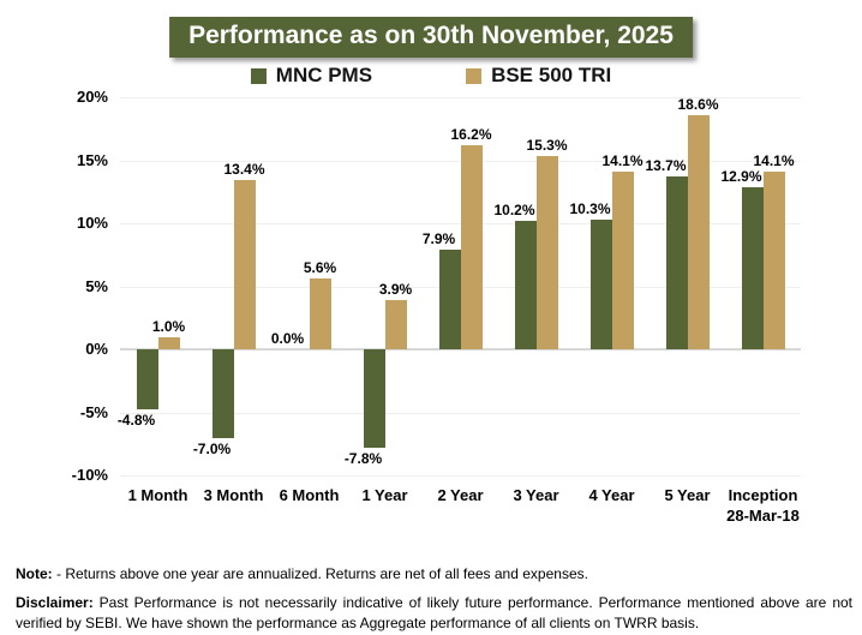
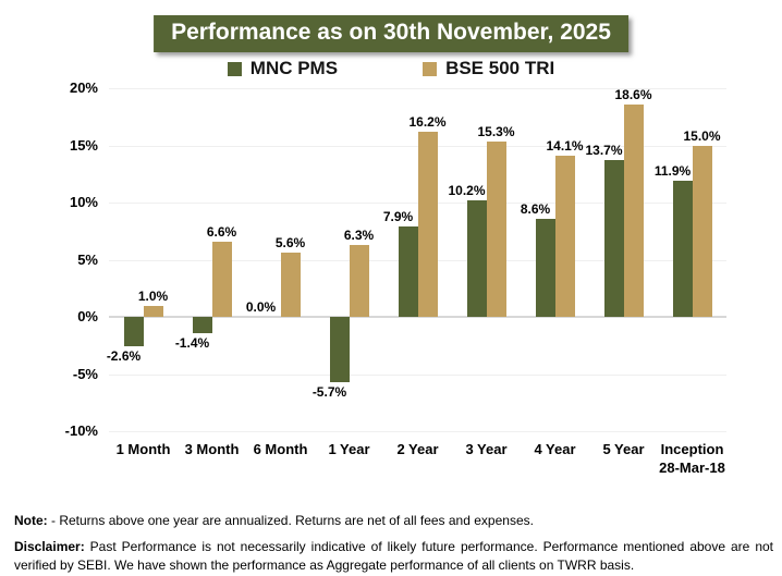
MNC PMS/1 Month: -4.8% -> -2.6%
MNC PMS/3 Month: -7.0% -> -1.4%
BSE 500 TRI/3 Month: 13.4% -> 6.6%
MNC PMS/1 Year: -7.8% -> -5.7%
BSE 500 TRI/1 Year: 3.9% -> 6.3%
MNC PMS/4 Year: 10.3% -> 8.6%
MNC PMS/Inception 28-Mar-18: 12.9% -> 11.9%
BSE 500 TRI/Inception 28-Mar-18: 14.1% -> 15.0%
